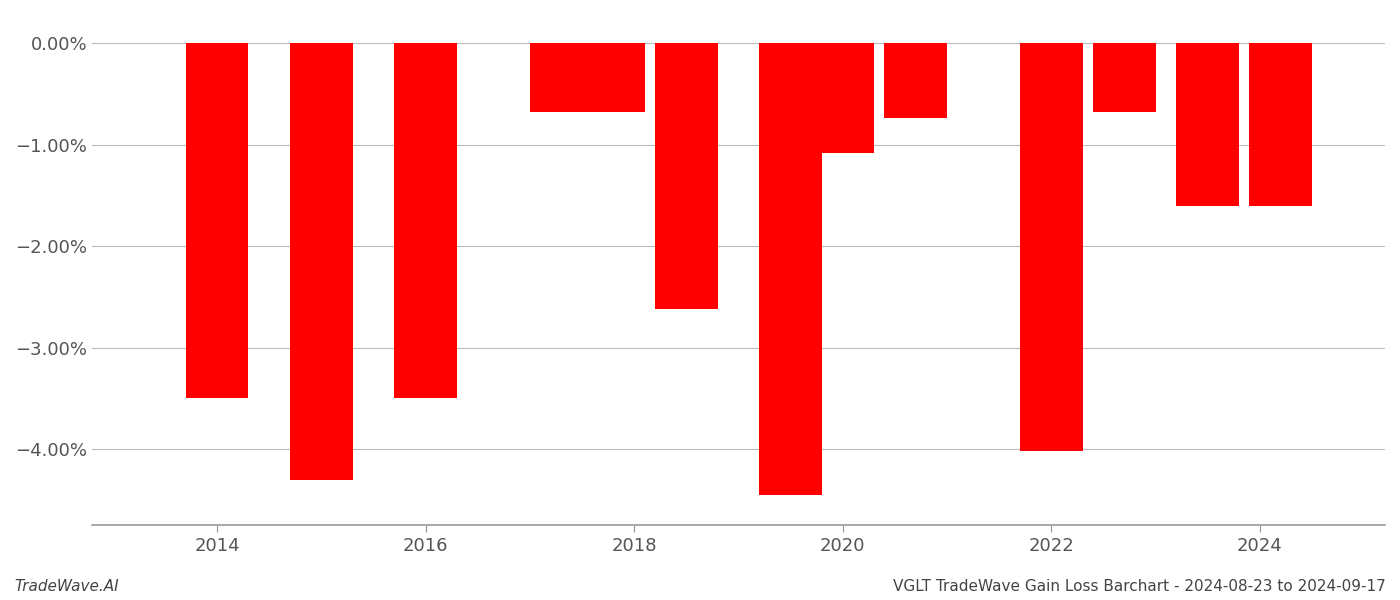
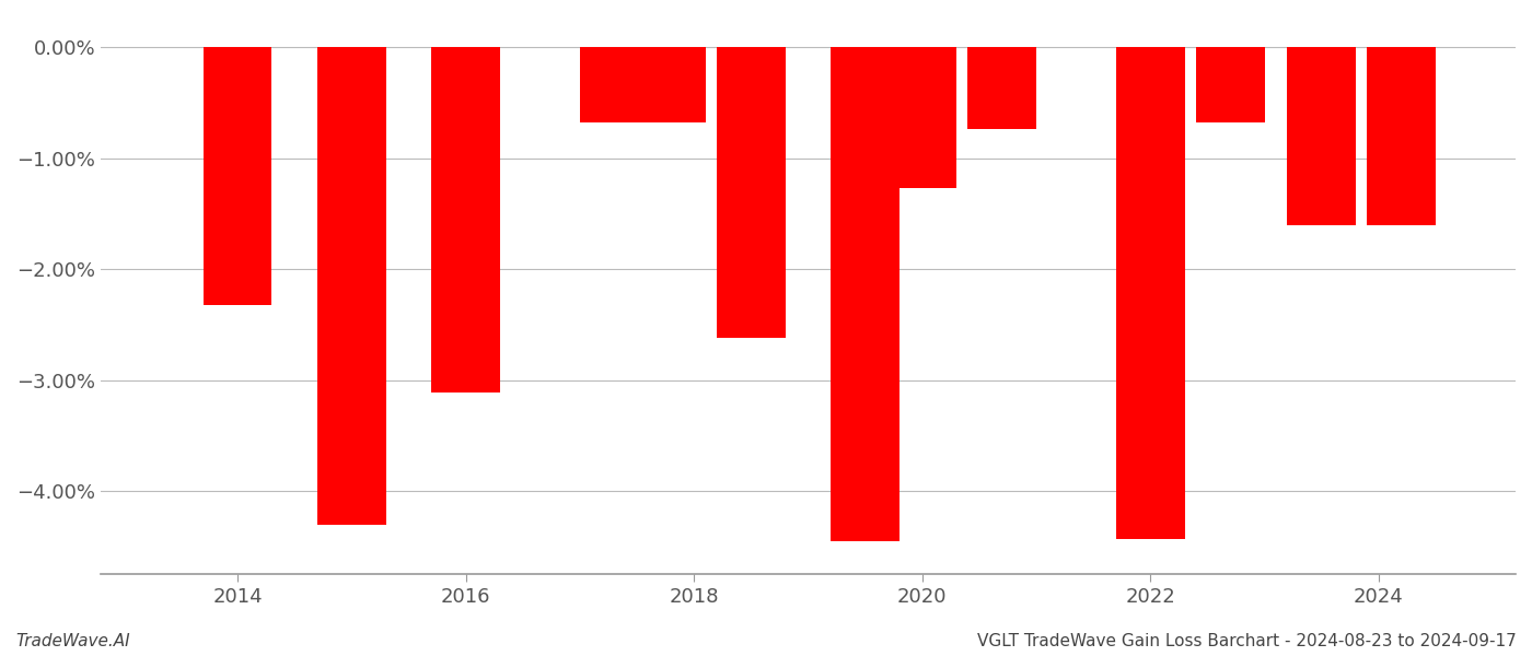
2014: -3.50% -> -2.32%
2016: -3.50% -> -3.11%
2020: -1.08% -> -1.27%
2022: -4.02% -> -4.43%
